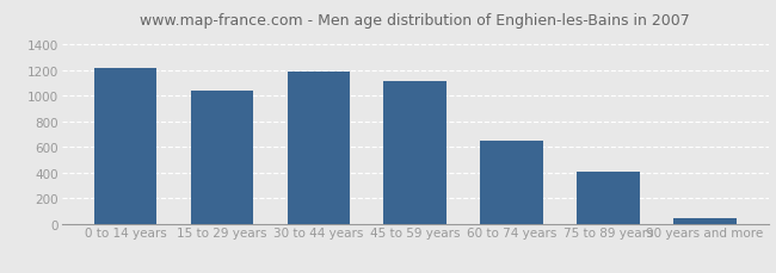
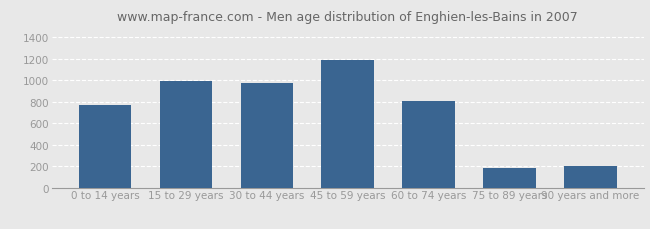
0 to 14 years: 1220 -> 770
15 to 29 years: 1040 -> 990
30 to 44 years: 1190 -> 970
45 to 59 years: 1110 -> 1190
60 to 74 years: 640 -> 810
75 to 89 years: 400 -> 180
90 years and more: 40 -> 200
